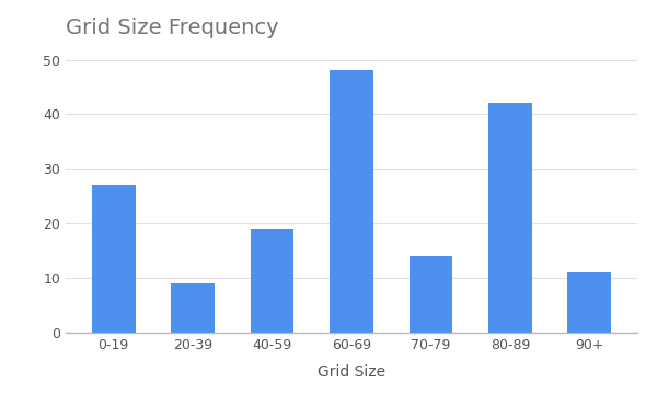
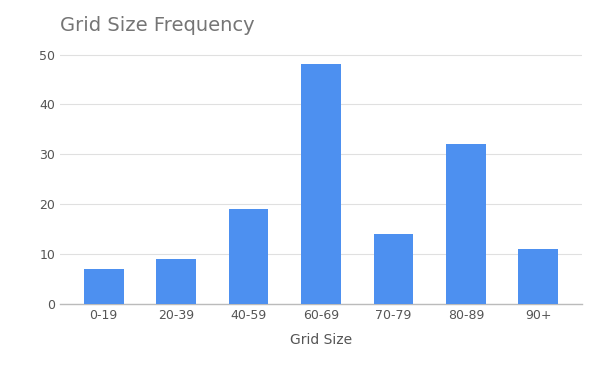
0-19: 27 -> 7
80-89: 42 -> 32
